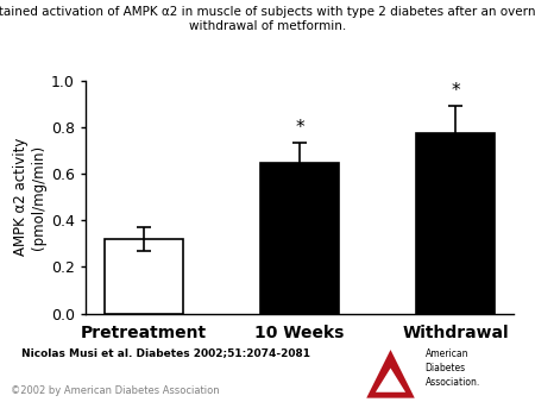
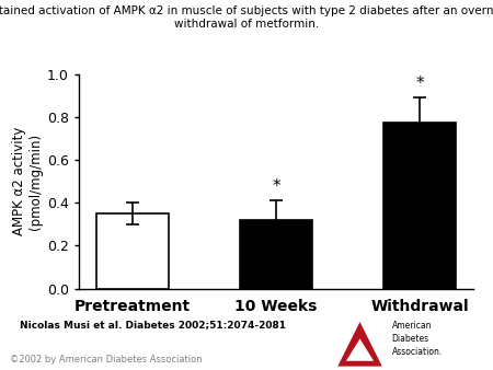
Pretreatment: 0.32 -> 0.35
10 Weeks: 0.65 -> 0.32
